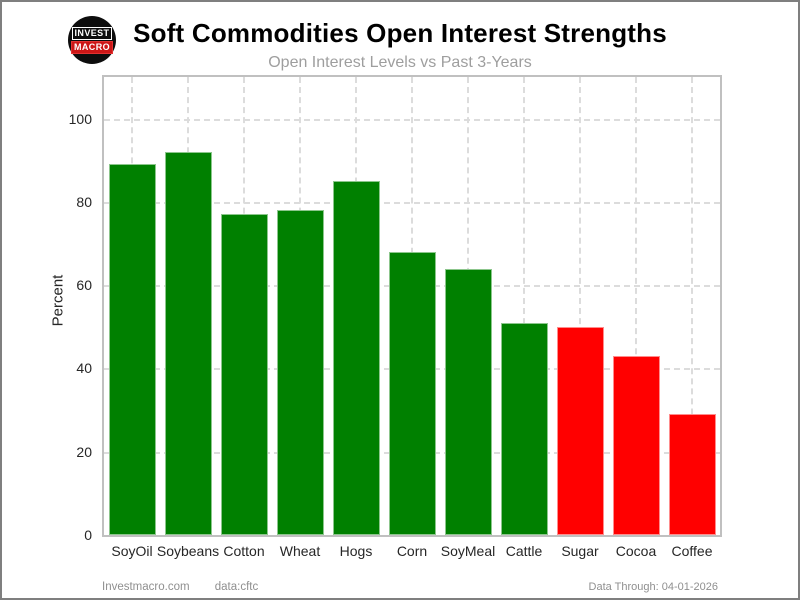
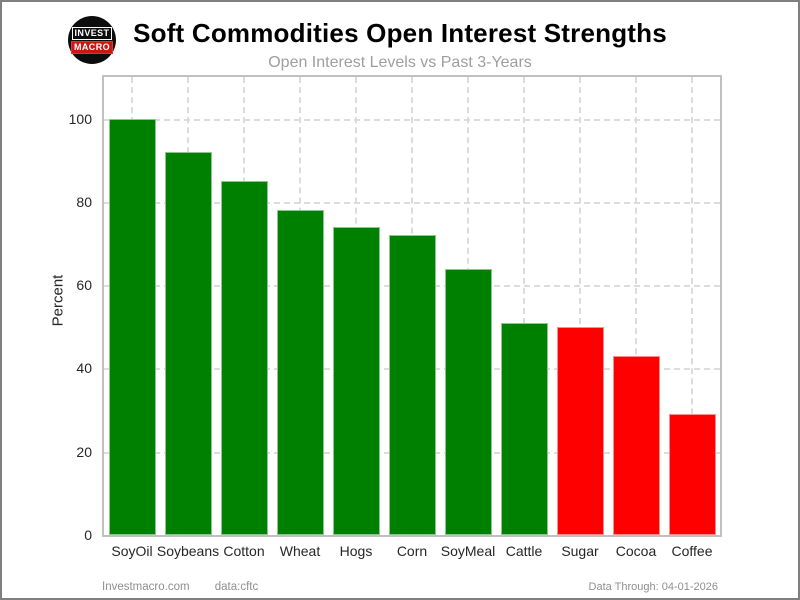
SoyOil: 89 -> 100
Cotton: 77 -> 85
Hogs: 85 -> 74
Corn: 68 -> 72
